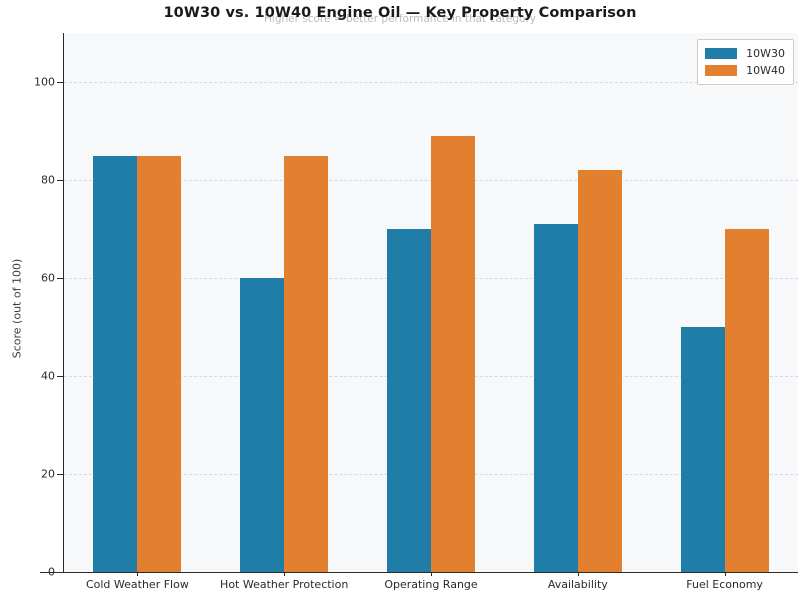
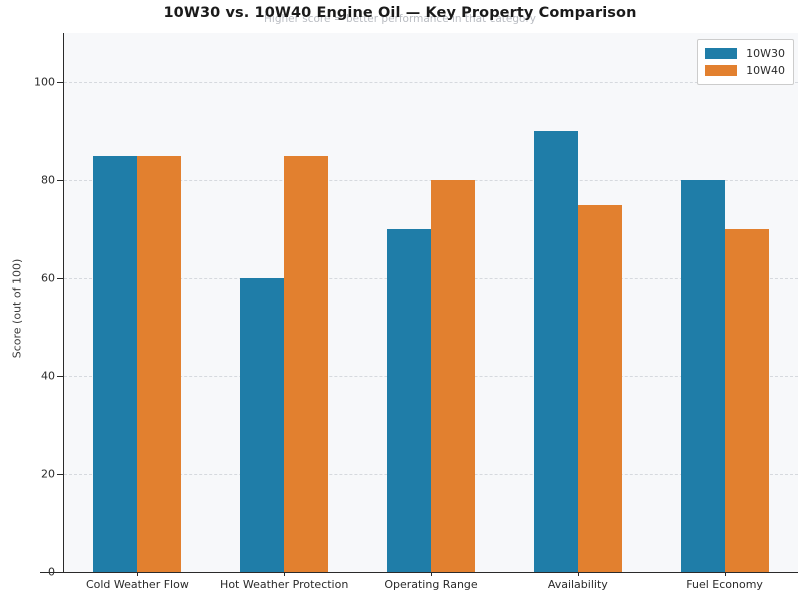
10W40/Operating Range: 89 -> 80
10W30/Availability: 71 -> 90
10W40/Availability: 82 -> 75
10W30/Fuel Economy: 50 -> 80
